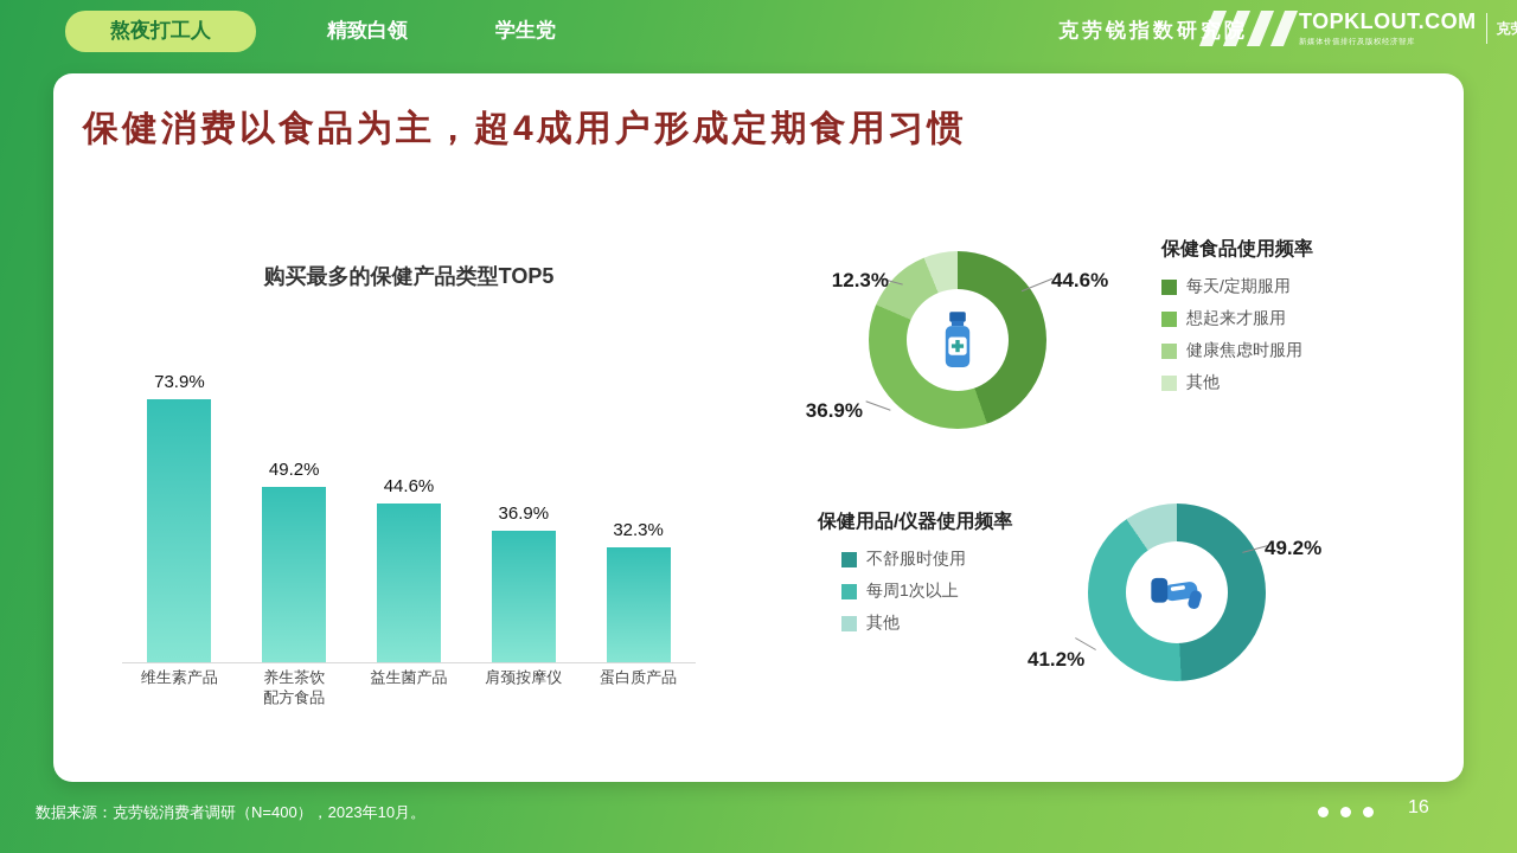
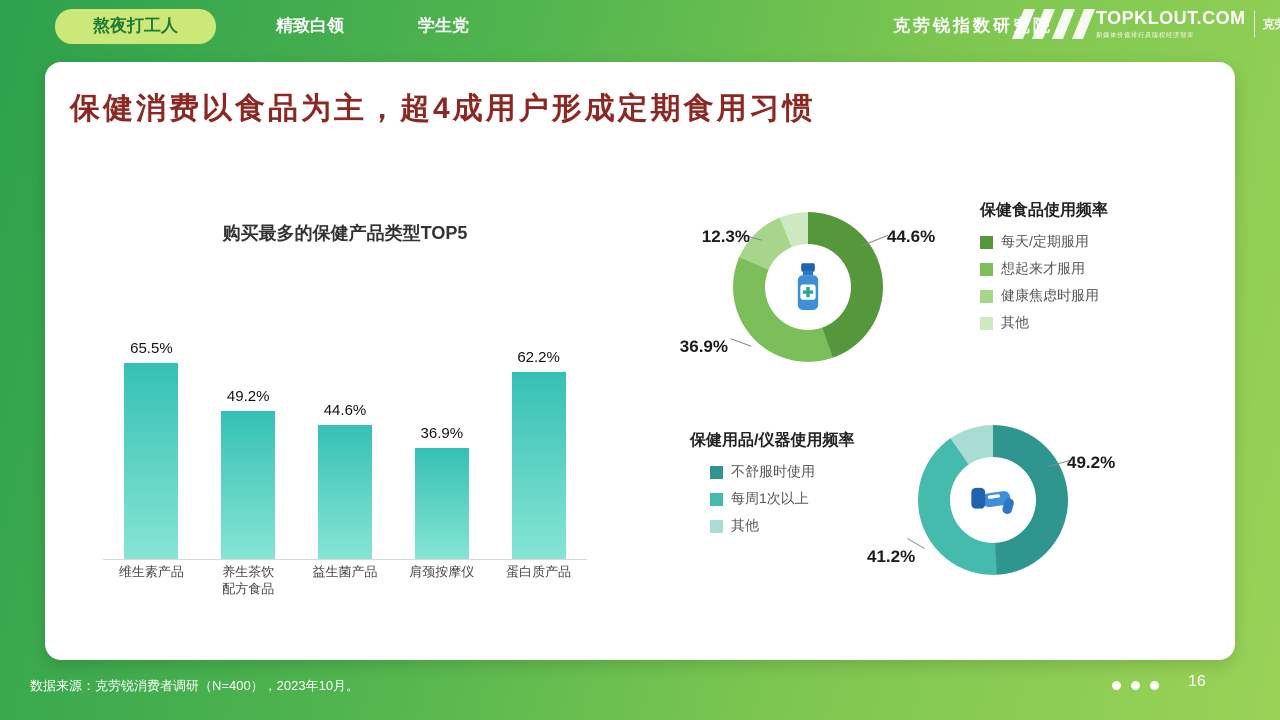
购买最多的保健产品类型TOP5/维生素产品: 73.9% -> 65.5%
购买最多的保健产品类型TOP5/蛋白质产品: 32.3% -> 62.2%
